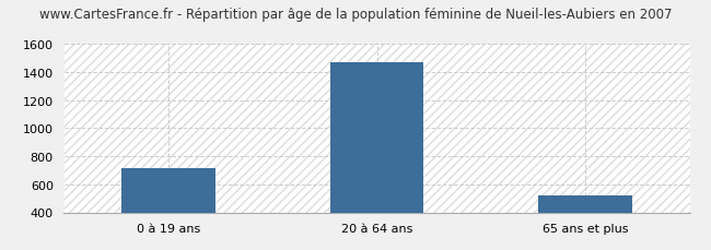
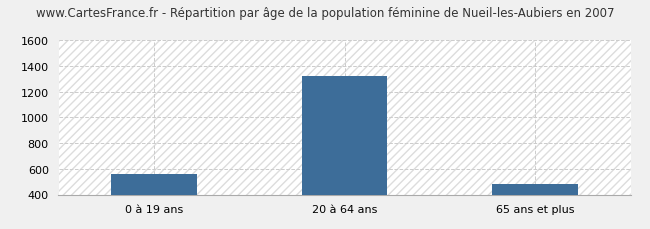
0 à 19 ans: 720 -> 560
20 à 64 ans: 1470 -> 1320
65 ans et plus: 520 -> 480
